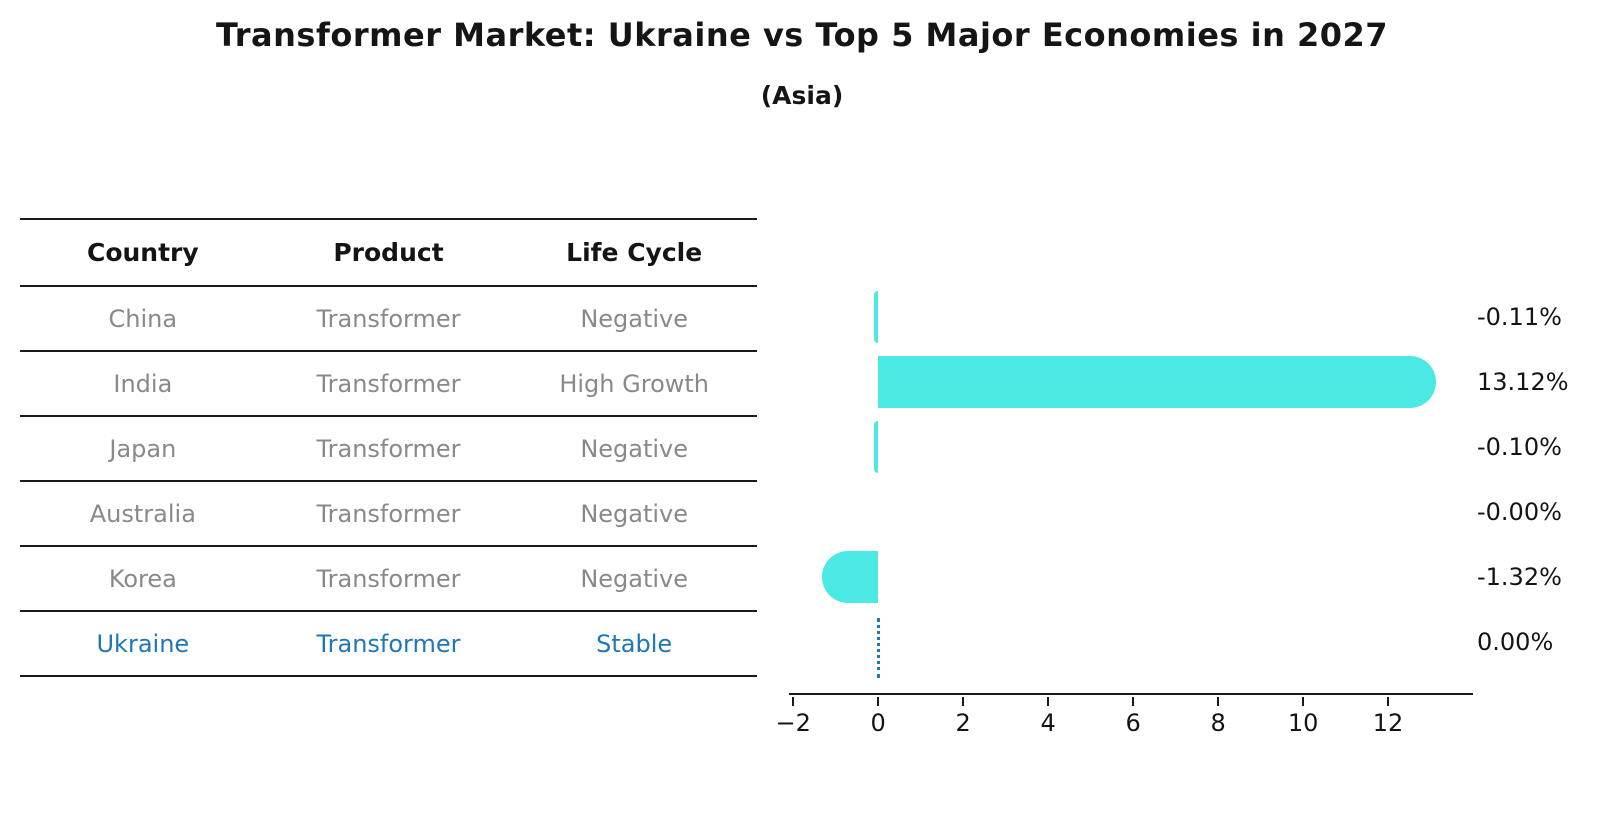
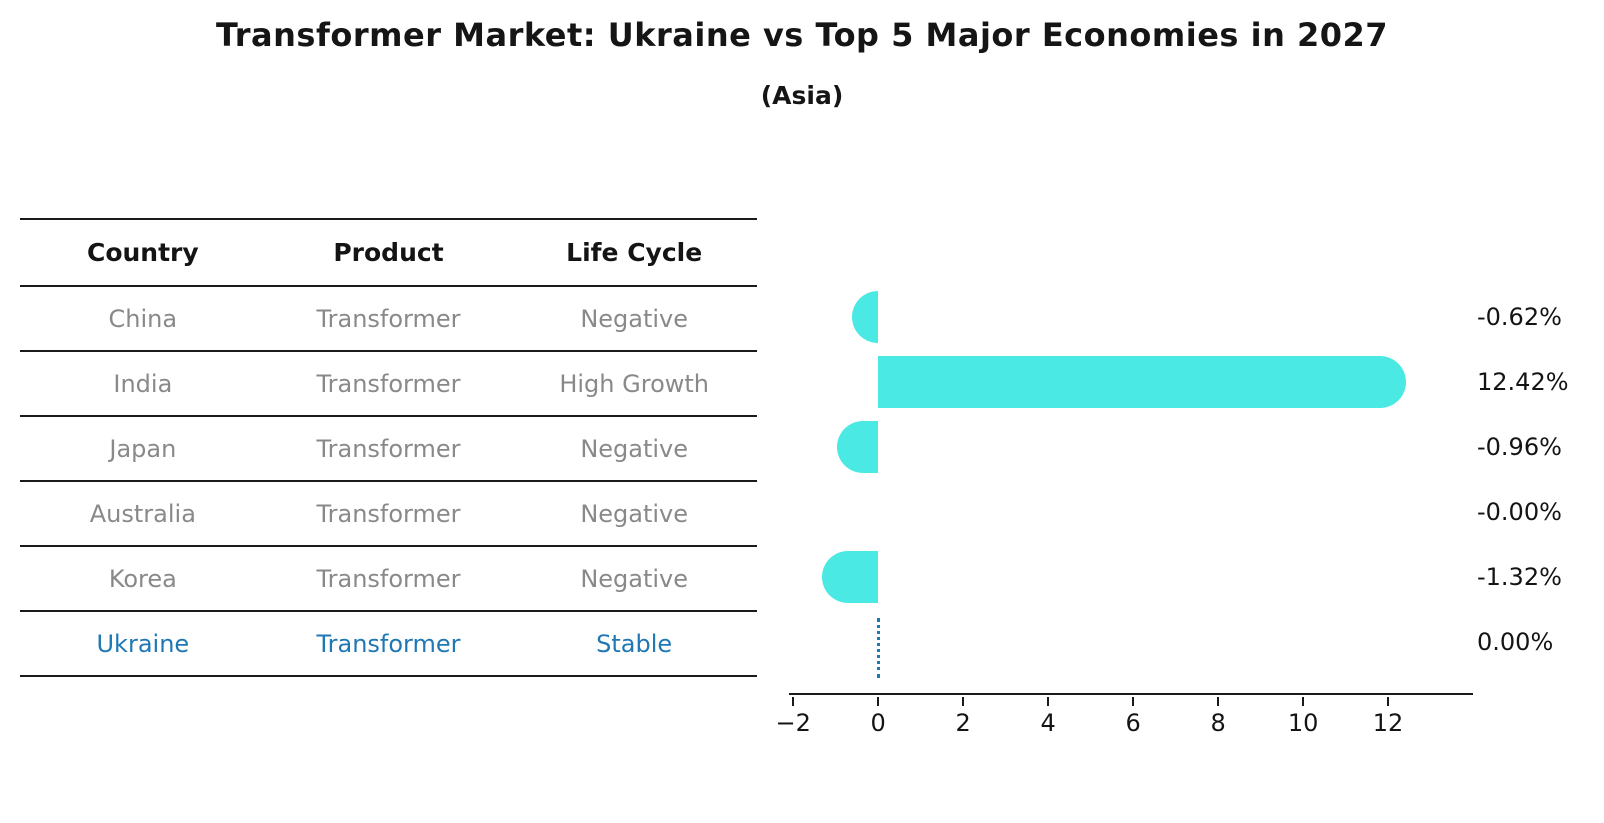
China: -0.11% -> -0.62%
India: 13.12% -> 12.42%
Japan: -0.10% -> -0.96%
